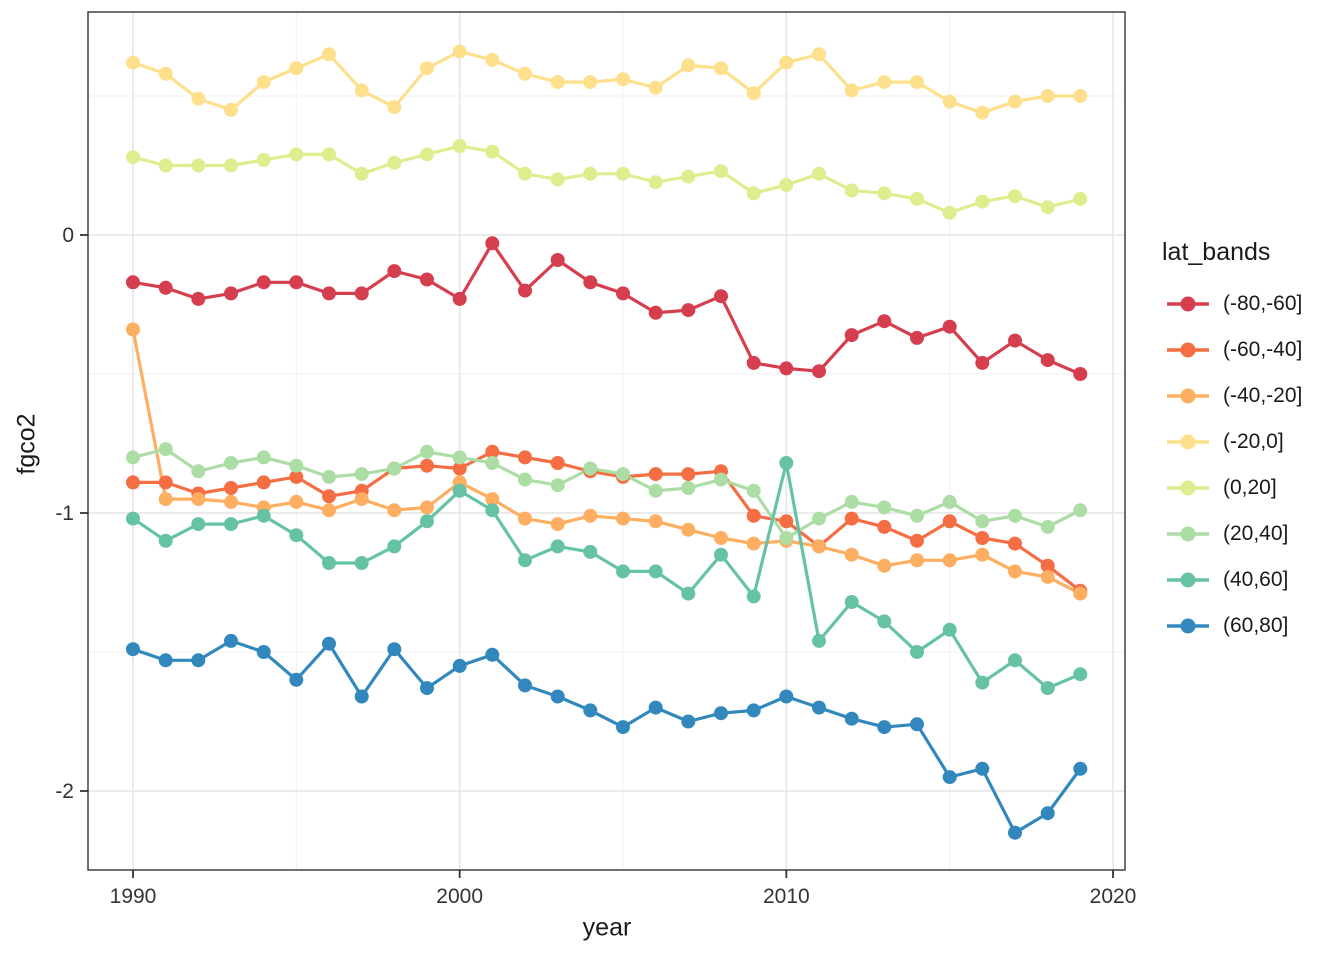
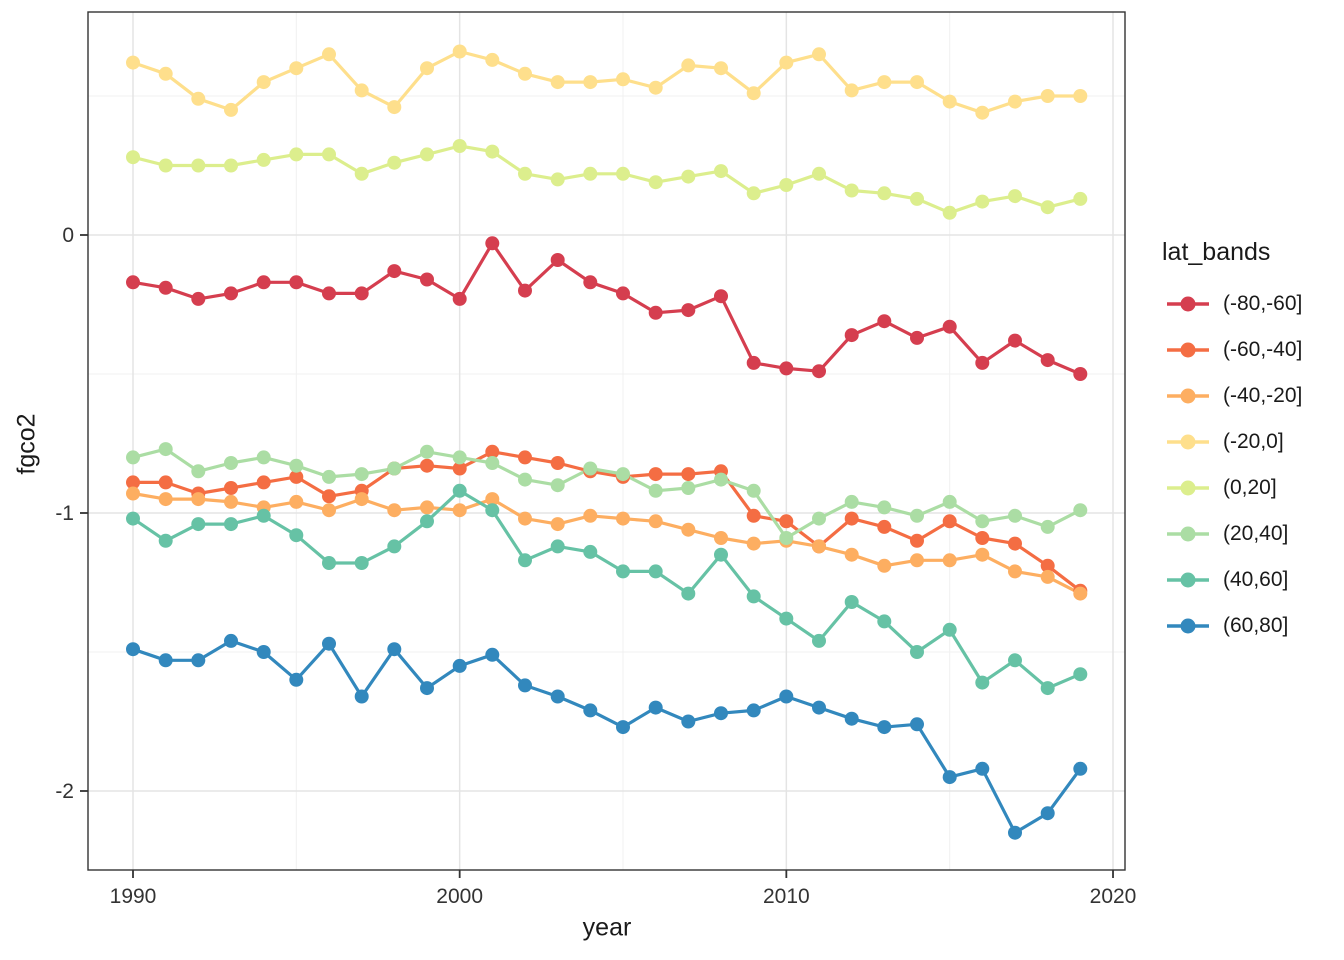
(-40,-20]/1990: -0.34 -> -0.93
(-40,-20]/2000: -0.89 -> -0.99
(40,60]/2010: -0.82 -> -1.38
